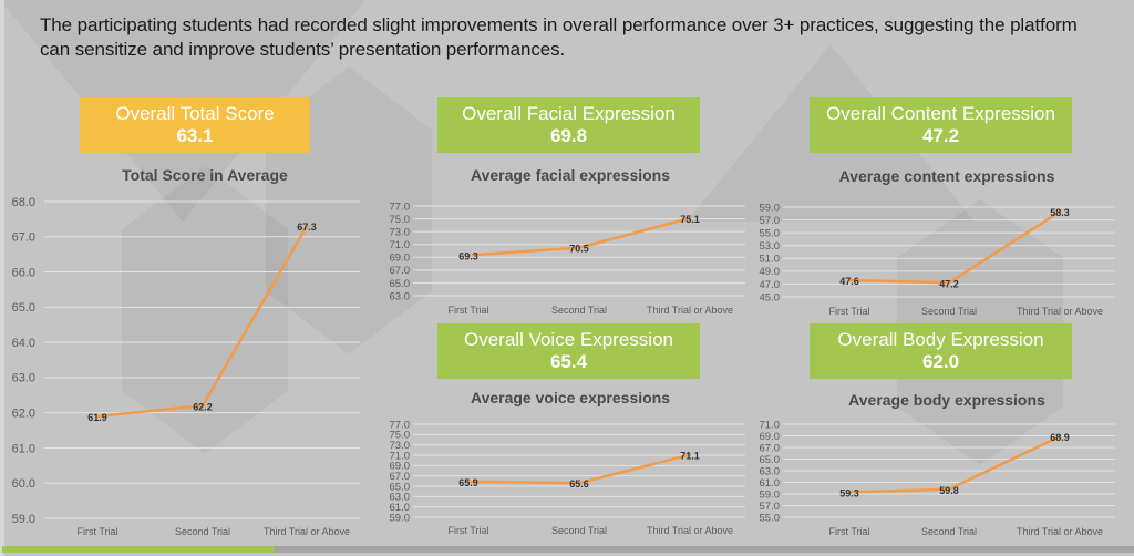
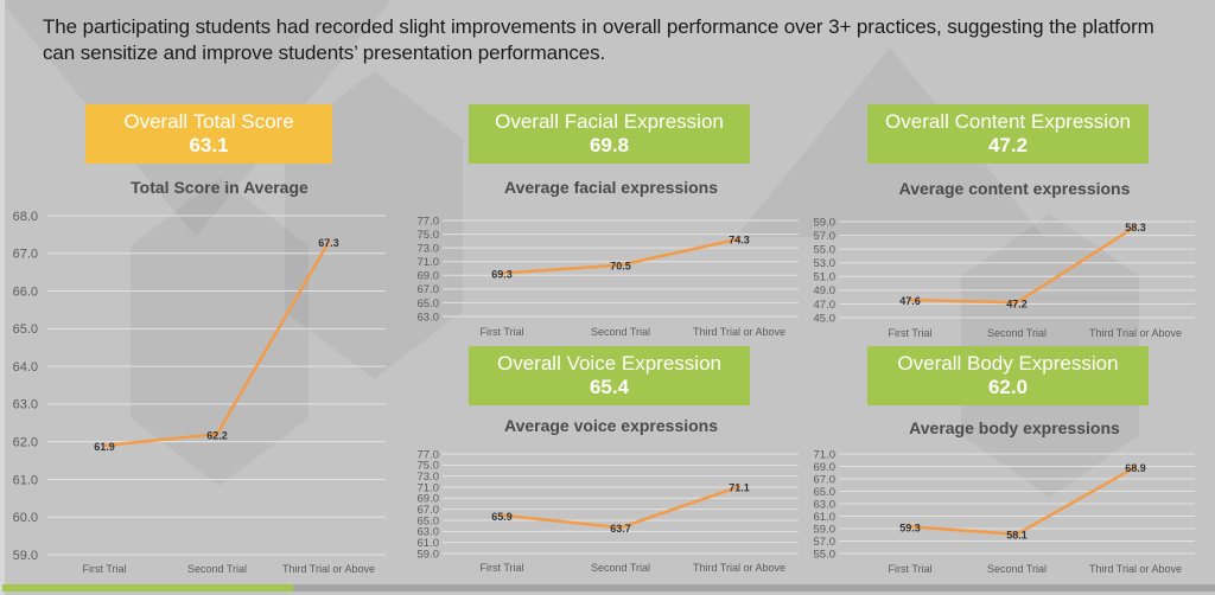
Average facial expressions/Third Trial or Above: 75.1 -> 74.3
Average voice expressions/Second Trial: 65.6 -> 63.7
Average body expressions/Second Trial: 59.8 -> 58.1
